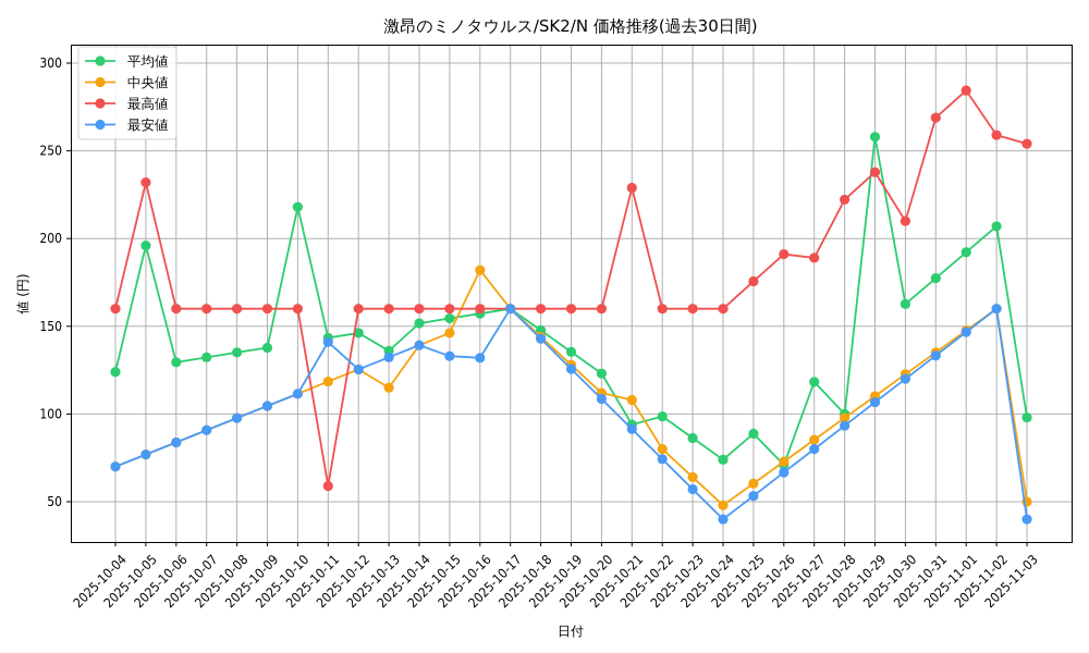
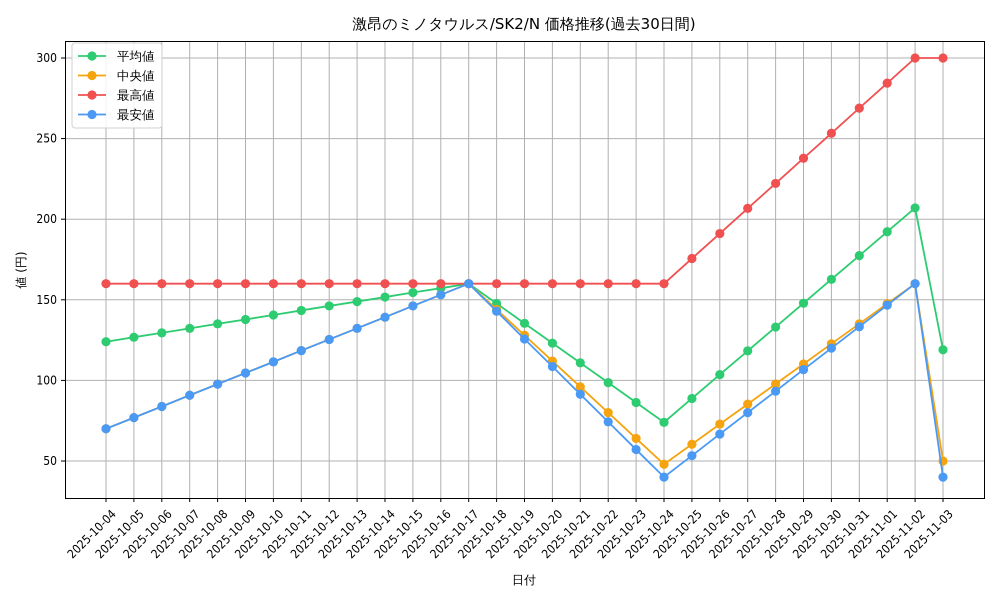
平均値/2025-10-05: 196 -> 127
最高値/2025-10-05: 232 -> 160
平均値/2025-10-10: 218 -> 141
最高値/2025-10-11: 59 -> 160
最安値/2025-10-11: 141 -> 118
平均値/2025-10-13: 136 -> 149
中央値/2025-10-13: 115 -> 132
最安値/2025-10-15: 133 -> 146
中央値/2025-10-16: 182 -> 153
最安値/2025-10-16: 132 -> 153
平均値/2025-10-21: 94 -> 111
中央値/2025-10-21: 108 -> 96
最高値/2025-10-21: 229 -> 160
平均値/2025-10-26: 71 -> 104
最高値/2025-10-27: 189 -> 207
平均値/2025-10-28: 100 -> 133
平均値/2025-10-29: 258 -> 148
最高値/2025-10-30: 210 -> 253
最高値/2025-11-02: 259 -> 300
平均値/2025-11-03: 98 -> 119
最高値/2025-11-03: 254 -> 300
